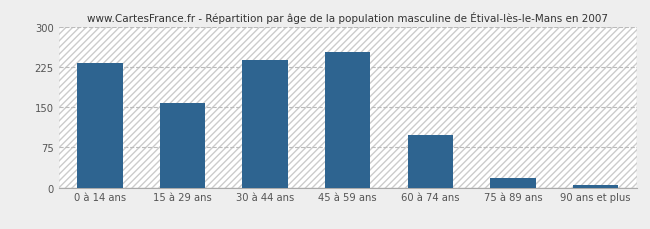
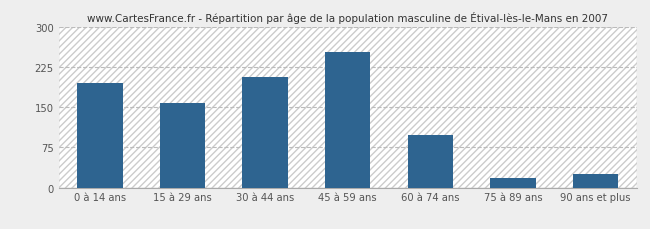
0 à 14 ans: 232 -> 194
30 à 44 ans: 238 -> 206
90 ans et plus: 5 -> 26
